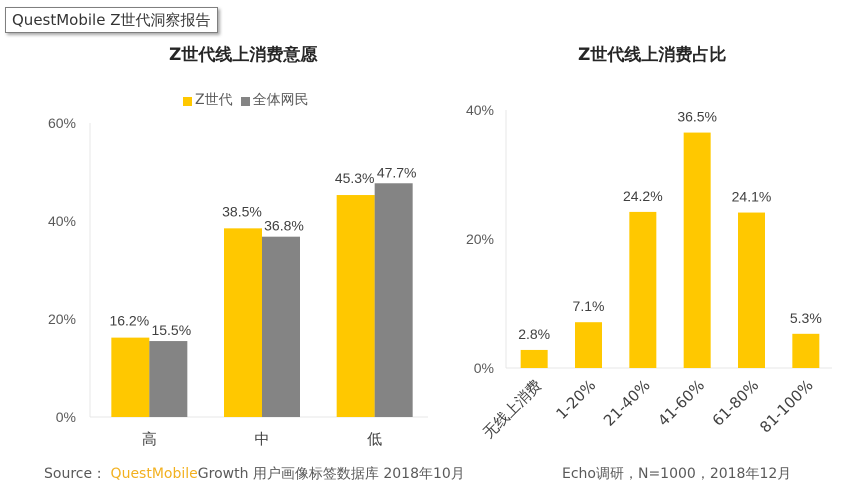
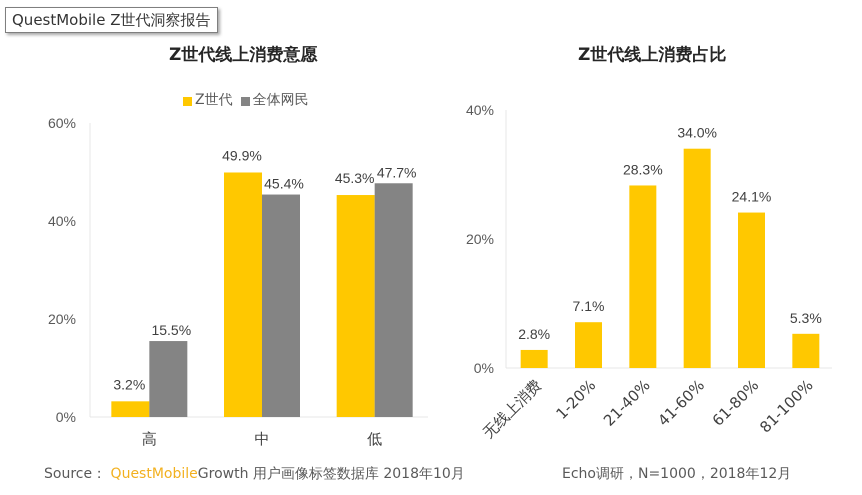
Z世代线上消费意愿/Z世代/高: 16.2% -> 3.2%
Z世代线上消费意愿/Z世代/中: 38.5% -> 49.9%
Z世代线上消费意愿/全体网民/中: 36.8% -> 45.4%
Z世代线上消费占比/21-40%: 24.2% -> 28.3%
Z世代线上消费占比/41-60%: 36.5% -> 34.0%
